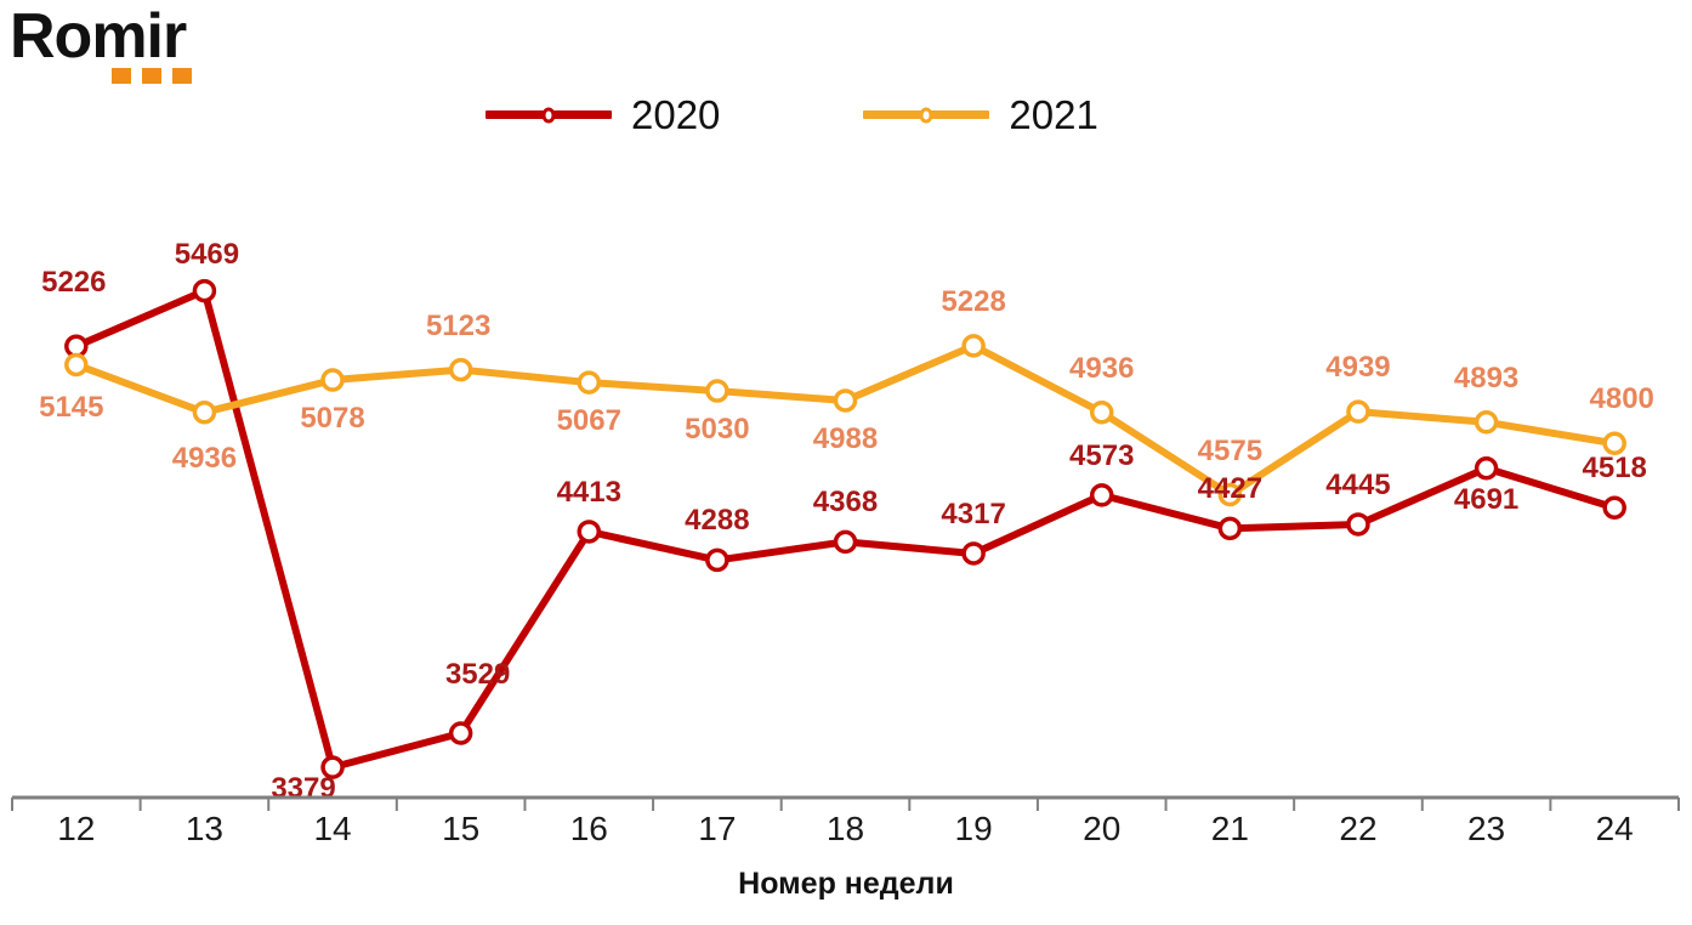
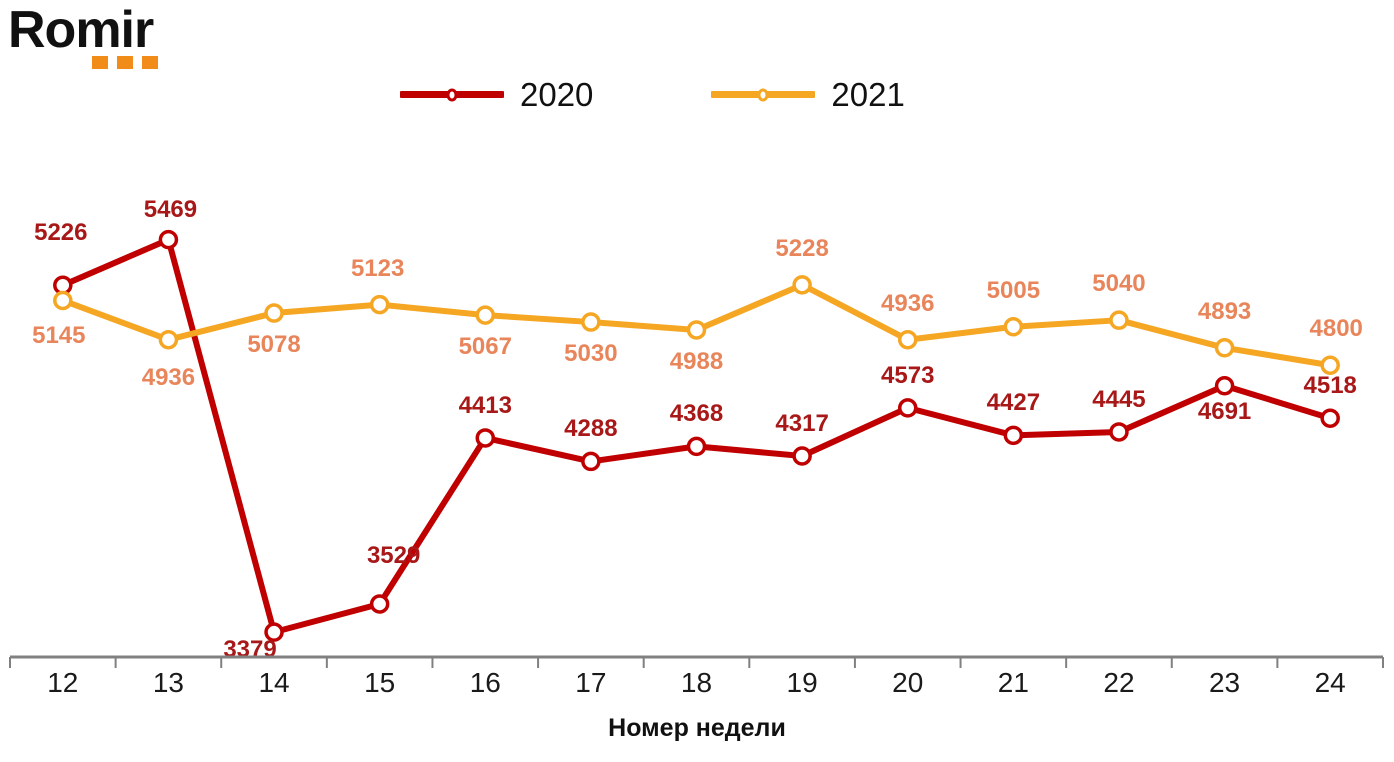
2021/21: 4575 -> 5005
2021/22: 4939 -> 5040
